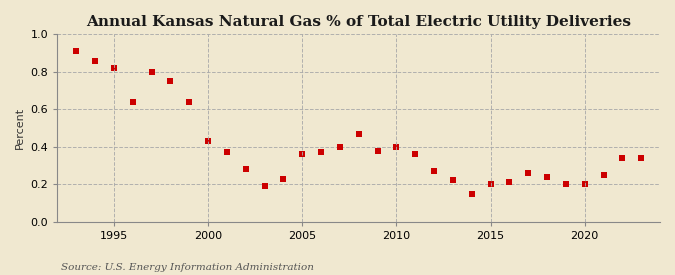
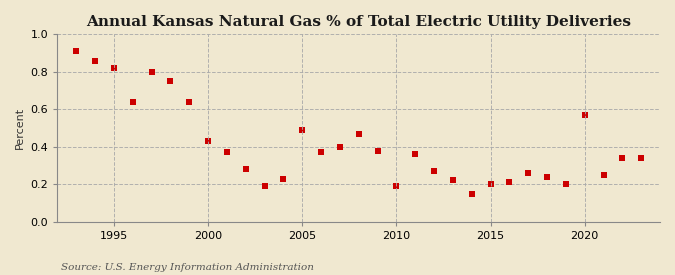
2005: 0.36 -> 0.49
2010: 0.40 -> 0.19
2020: 0.20 -> 0.57
